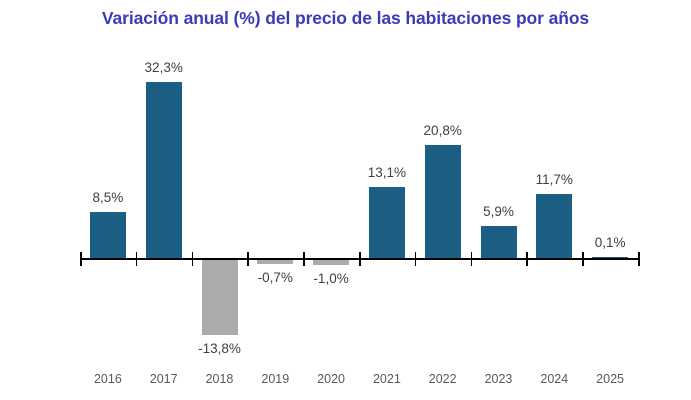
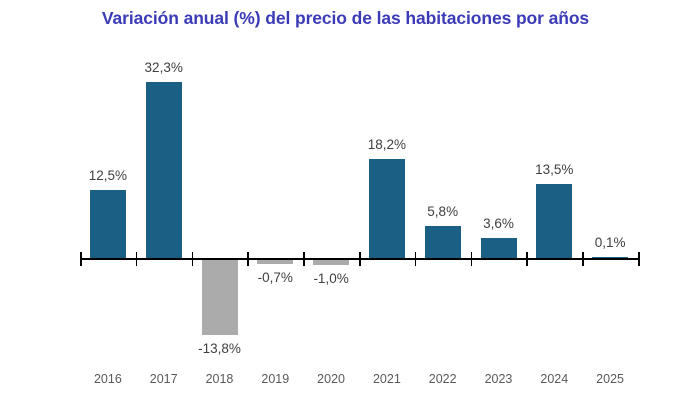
2016: 8,5% -> 12,5%
2021: 13,1% -> 18,2%
2022: 20,8% -> 5,8%
2023: 5,9% -> 3,6%
2024: 11,7% -> 13,5%
